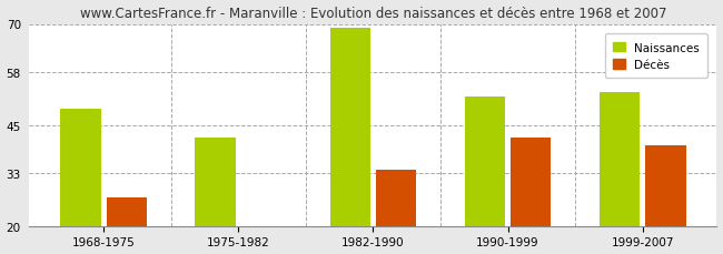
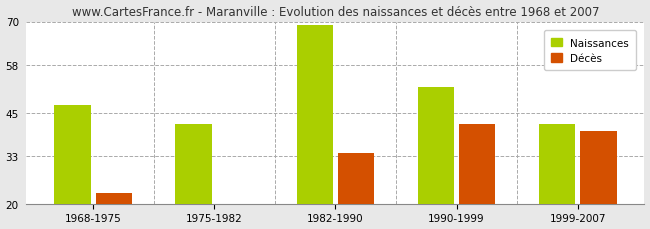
Naissances/1968-1975: 49 -> 47
Décès/1968-1975: 27 -> 23
Naissances/1999-2007: 53 -> 42
